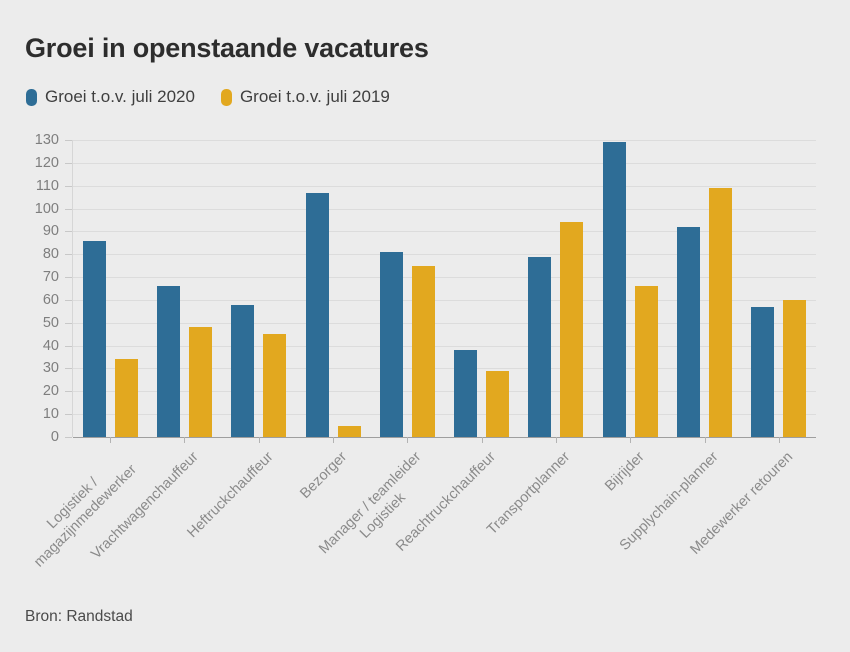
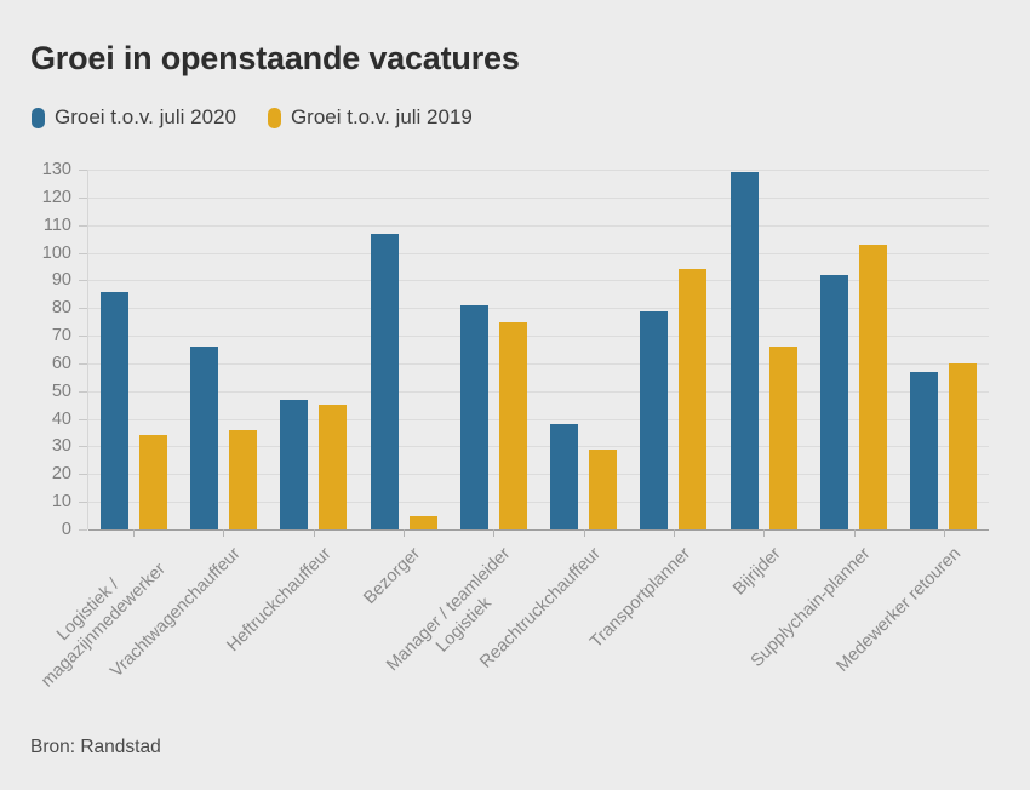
Groei t.o.v. juli 2019/Vrachtwagenchauffeur: 48 -> 36
Groei t.o.v. juli 2020/Heftruckchauffeur: 58 -> 47
Groei t.o.v. juli 2019/Supplychain-planner: 109 -> 103
